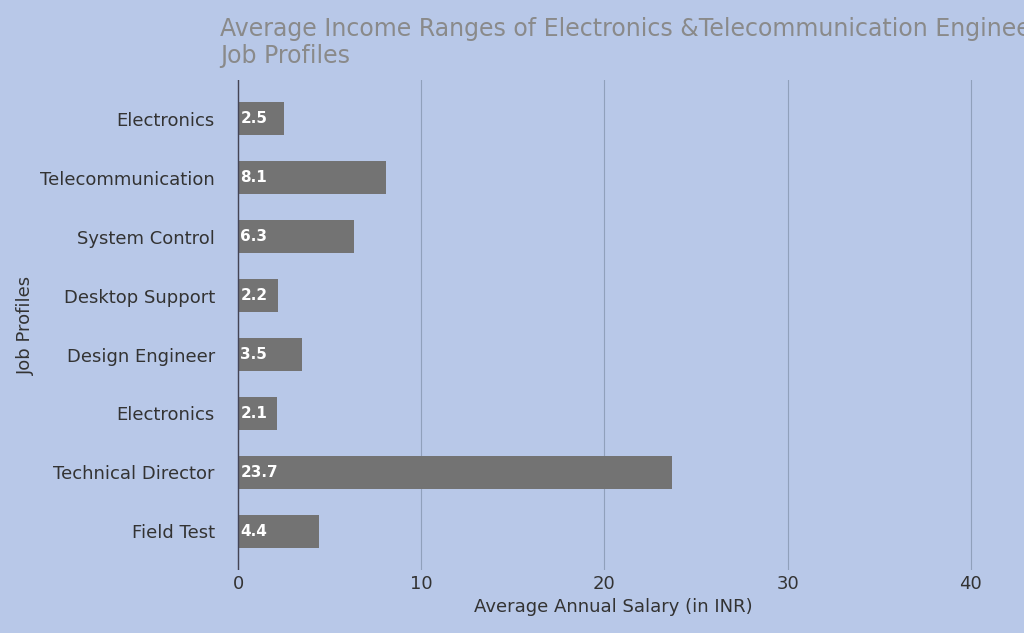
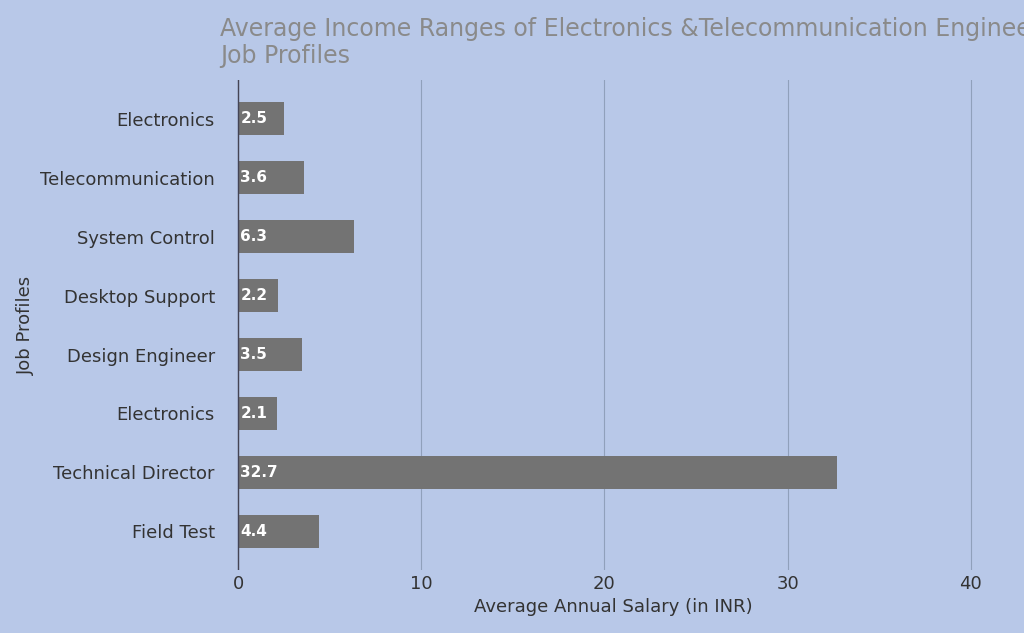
Telecommunication: 8.1 -> 3.6
Technical Director: 23.7 -> 32.7
